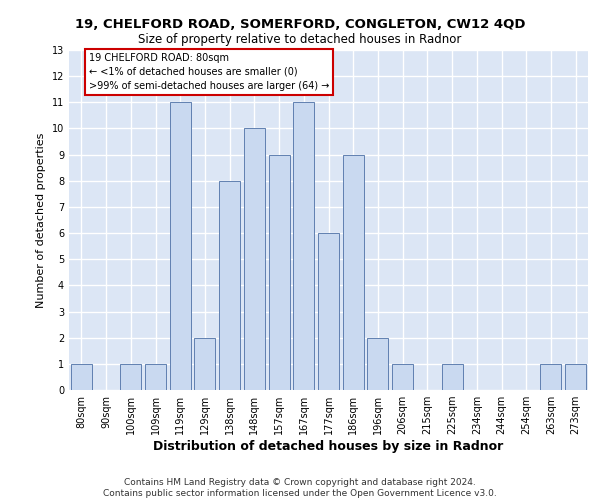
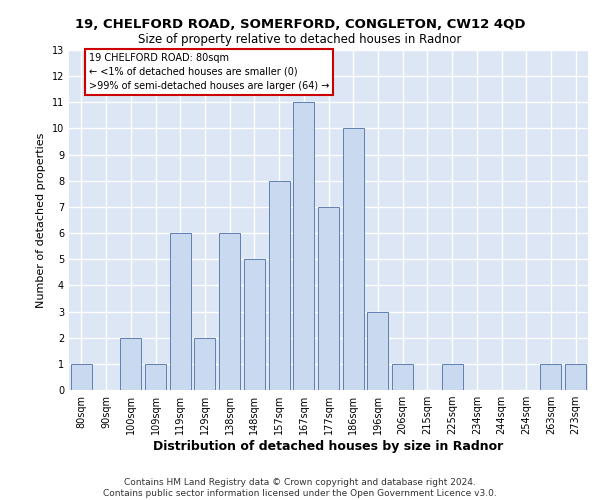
100sqm: 1 -> 2
119sqm: 11 -> 6
138sqm: 8 -> 6
148sqm: 10 -> 5
157sqm: 9 -> 8
177sqm: 6 -> 7
186sqm: 9 -> 10
196sqm: 2 -> 3
